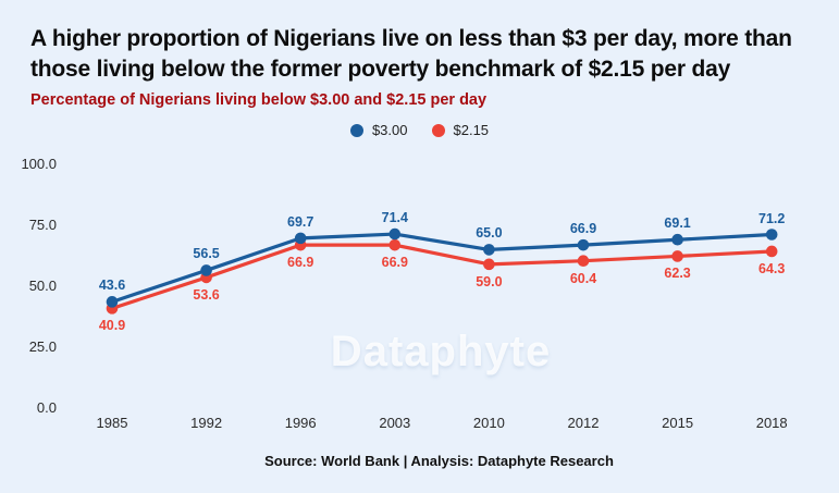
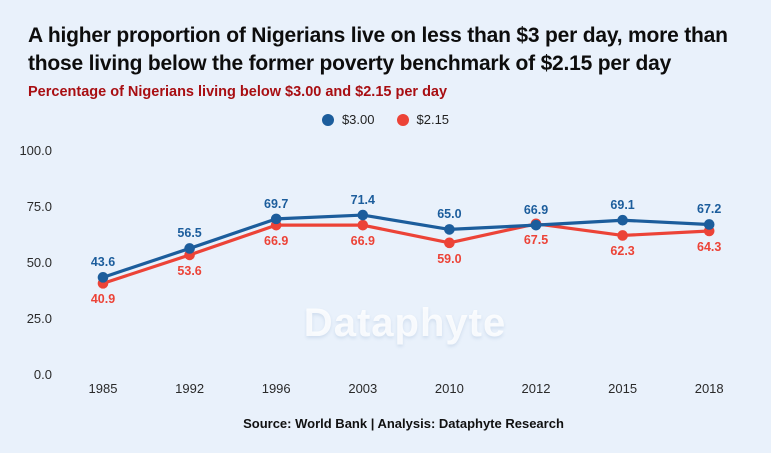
$2.15/2012: 60.4 -> 67.5
$3.00/2018: 71.2 -> 67.2
